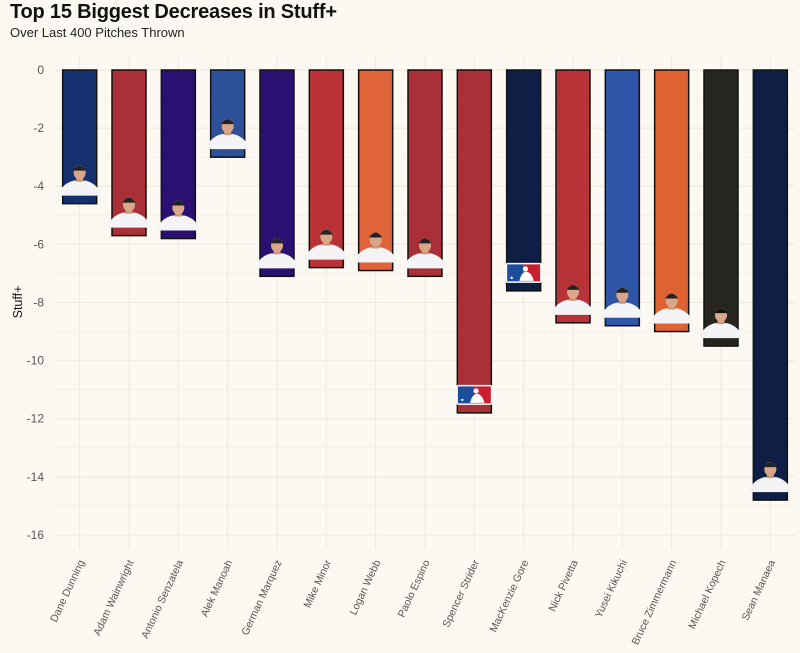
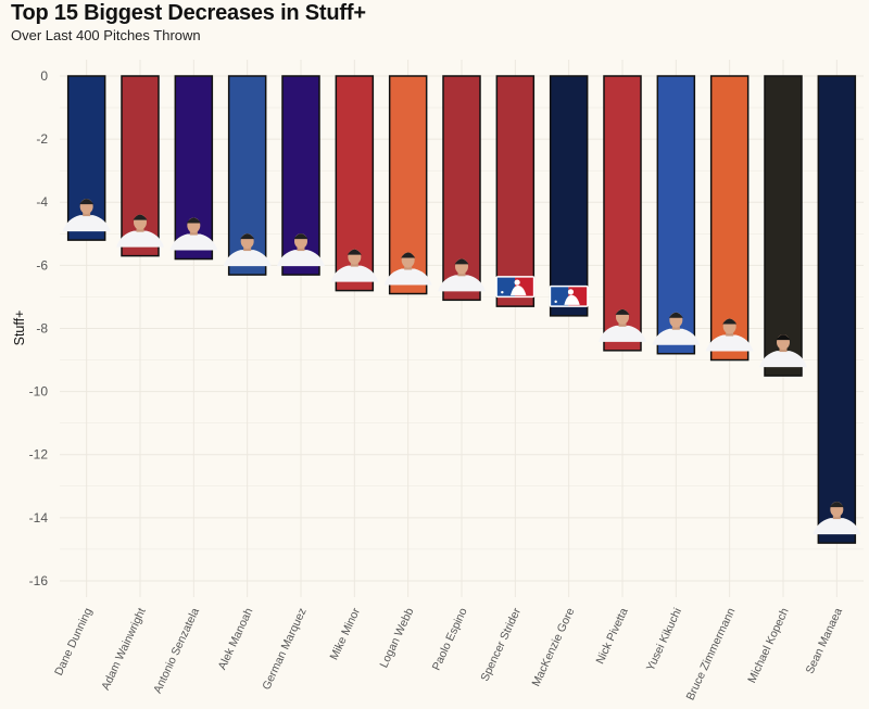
Dane Dunning: -4.6 -> -5.2
Alek Manoah: -3.0 -> -6.3
German Marquez: -7.1 -> -6.3
Spencer Strider: -11.8 -> -7.3
